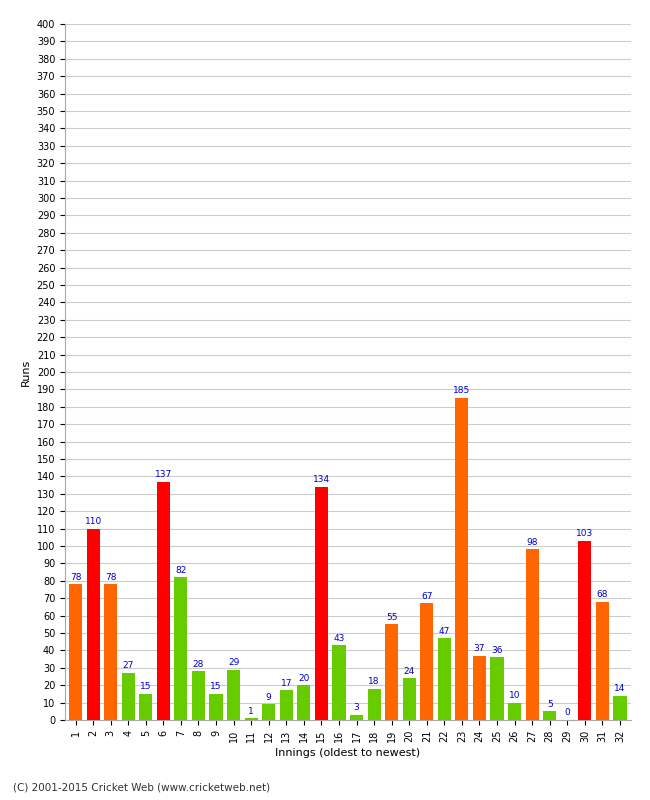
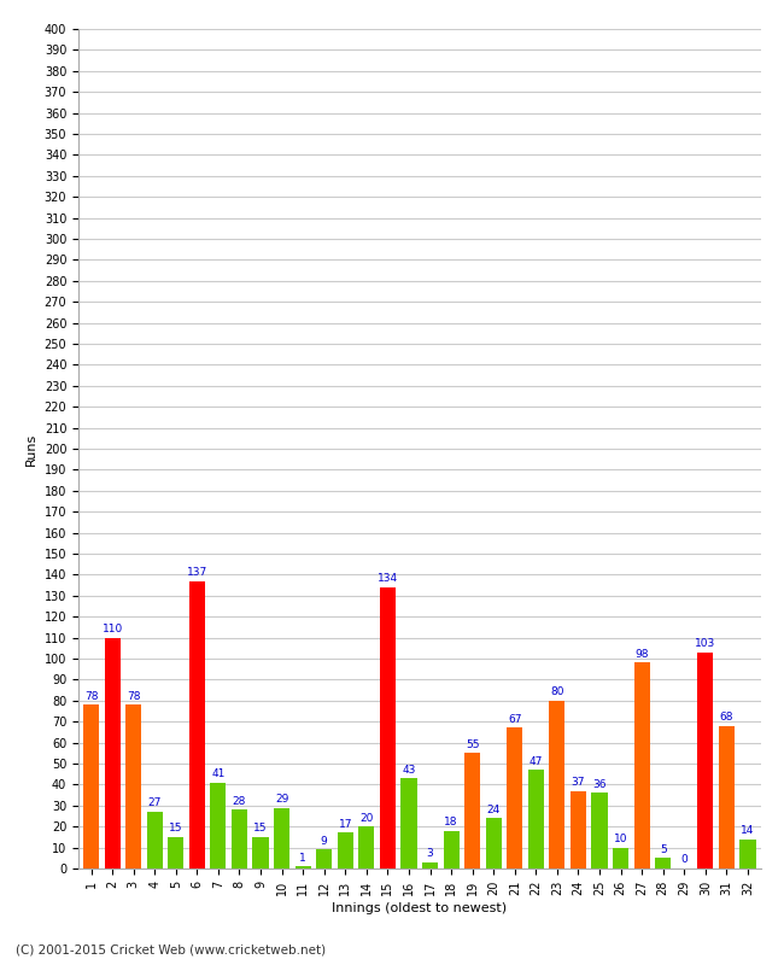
7: 82 -> 41
23: 185 -> 80
